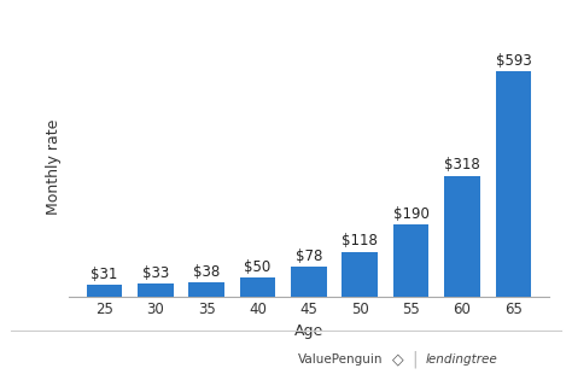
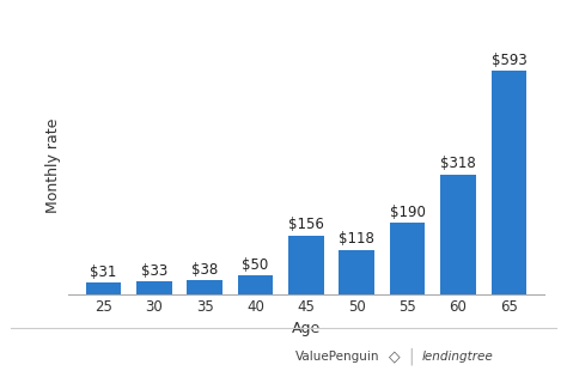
45: $78 -> $156
